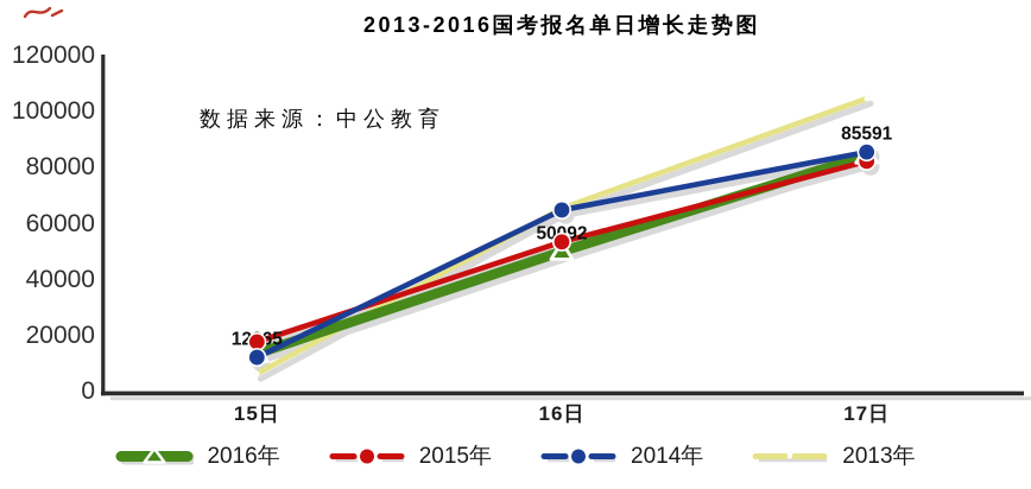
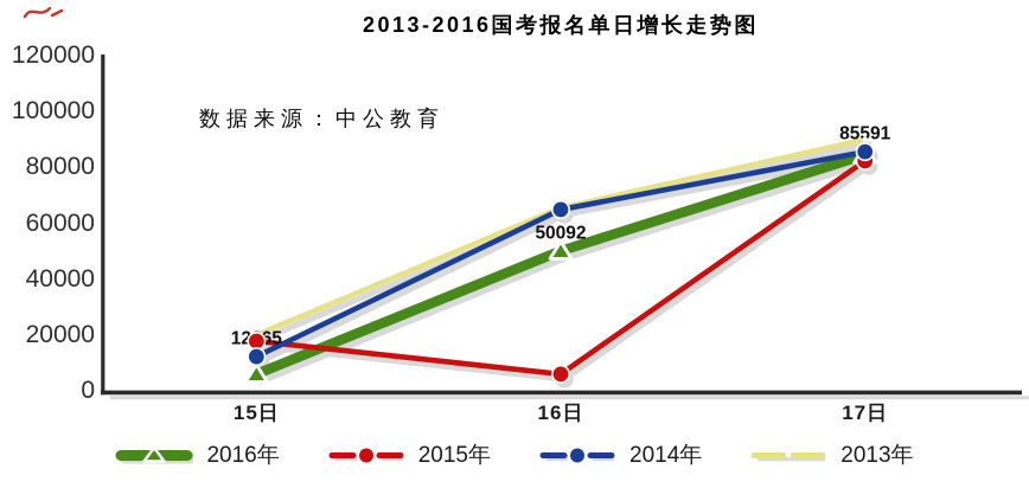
2016年/15日: 14000 -> 6000
2013年/15日: 6000 -> 20000
2015年/16日: 54000 -> 6000
2013年/17日: 105000 -> 90000
